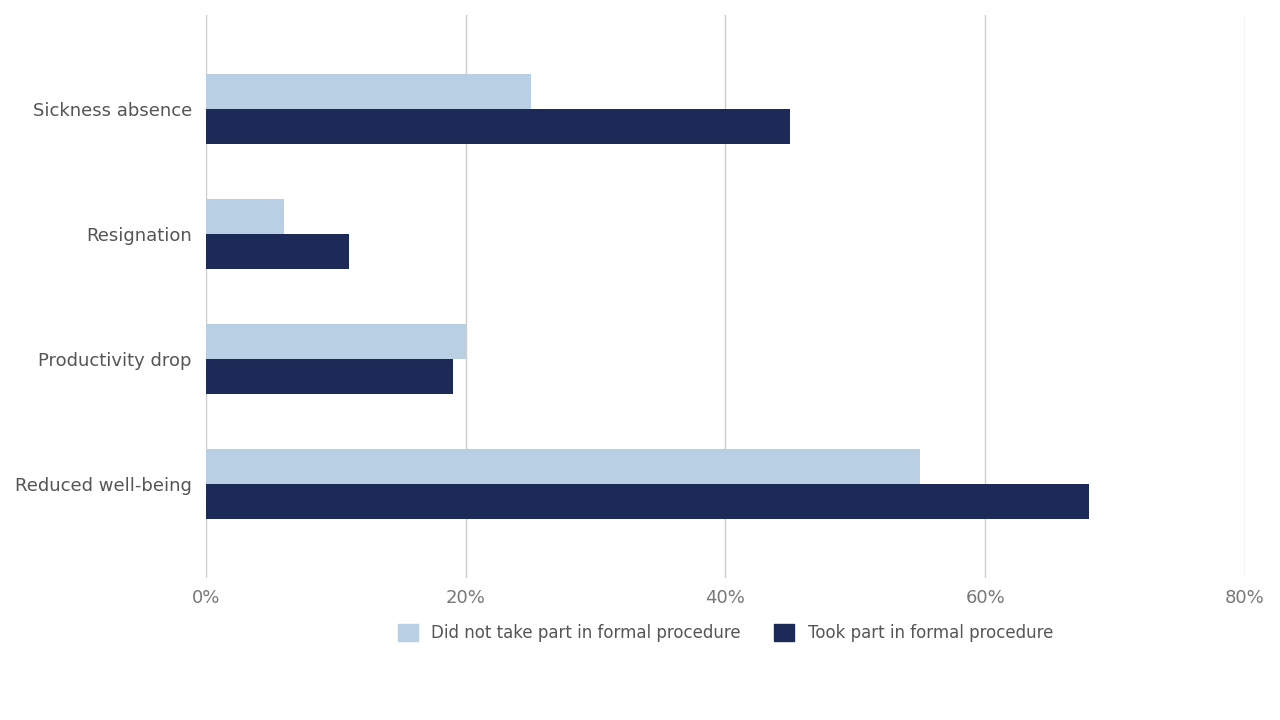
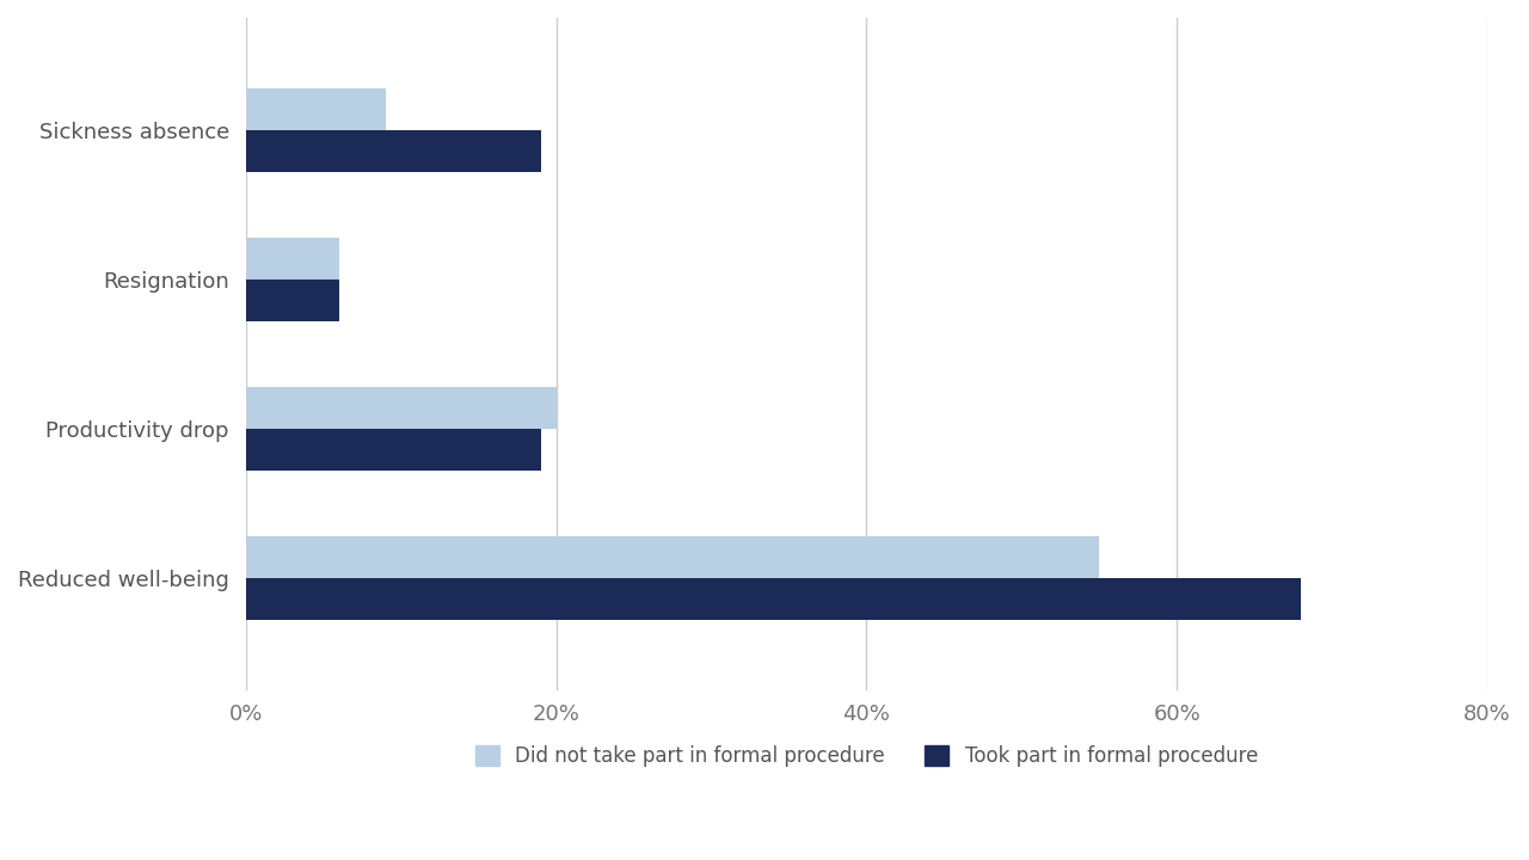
Did not take part in formal procedure/Sickness absence: 25% -> 9%
Took part in formal procedure/Sickness absence: 45% -> 19%
Took part in formal procedure/Resignation: 11% -> 6%
